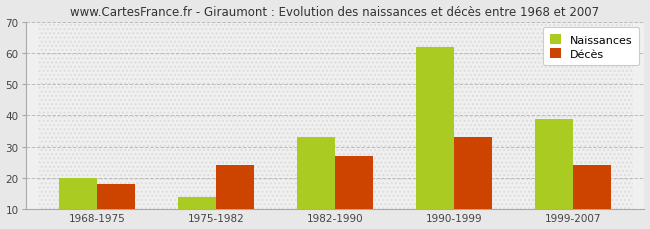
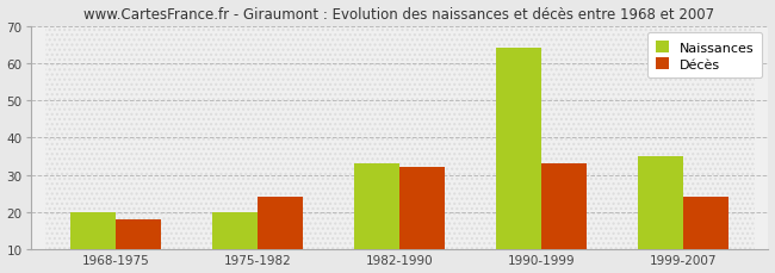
Naissances/1975-1982: 14 -> 20
Décès/1982-1990: 27 -> 32
Naissances/1990-1999: 62 -> 64
Naissances/1999-2007: 39 -> 35
